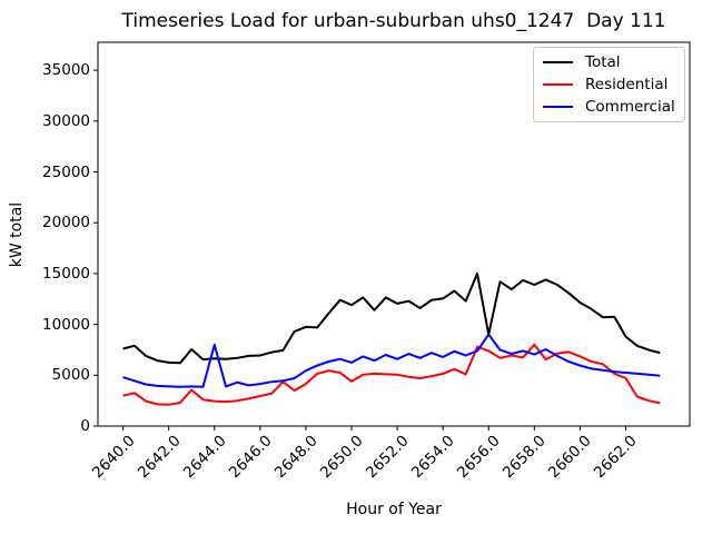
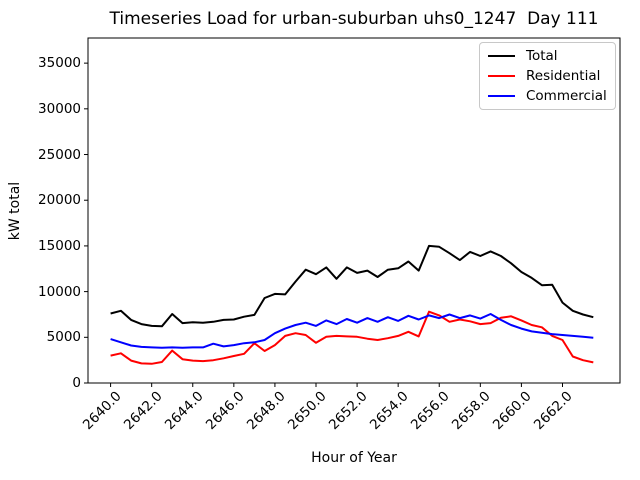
Commercial/2644.0: 8000 -> 4000
Total/2656.0: 9000 -> 15000
Commercial/2656.0: 9000 -> 7000
Residential/2658.0: 8000 -> 6000
